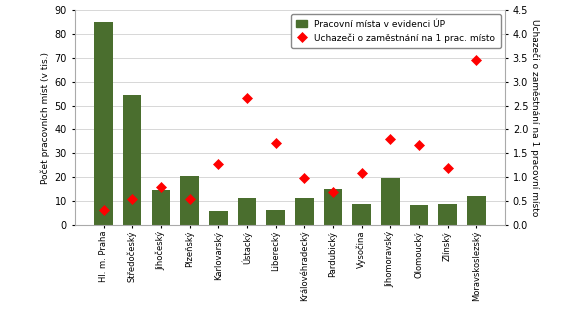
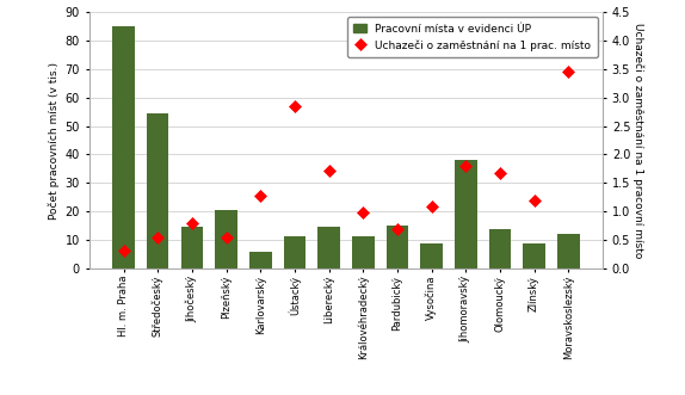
Uchazeči o zaměstnání na 1 prac. místo/Ústacký: 2.65 -> 2.85
Pracovní místa v evidenci ÚP/Liberecký: 6.5 -> 14.5
Pracovní místa v evidenci ÚP/Jihomoravský: 19.5 -> 38.0
Pracovní místa v evidenci ÚP/Olomoucký: 8.5 -> 14.0
